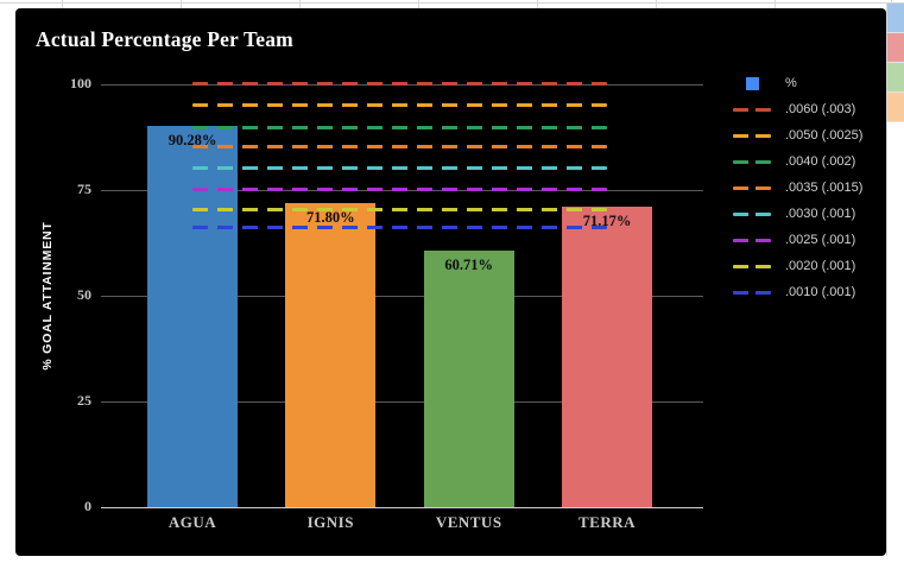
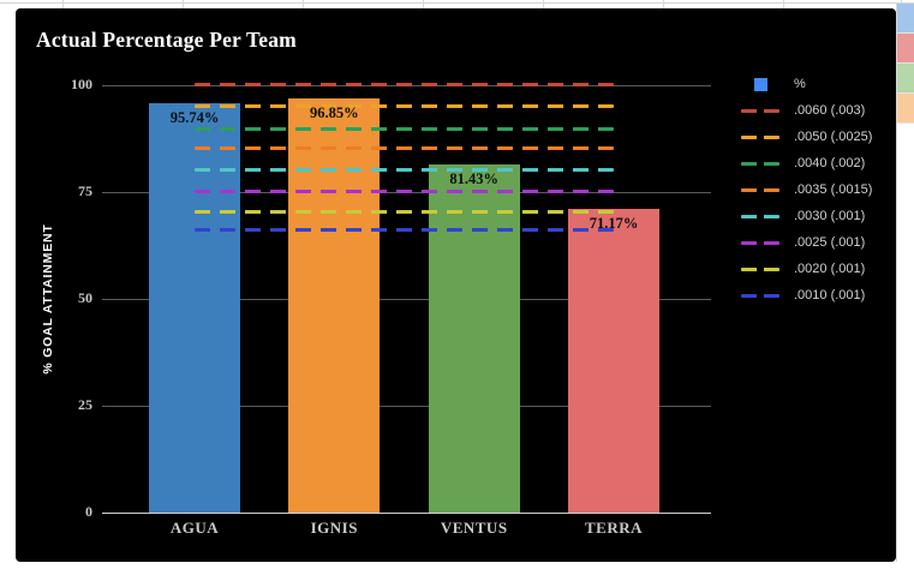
AGUA: 90.28% -> 95.74%
IGNIS: 71.80% -> 96.85%
VENTUS: 60.71% -> 81.43%
